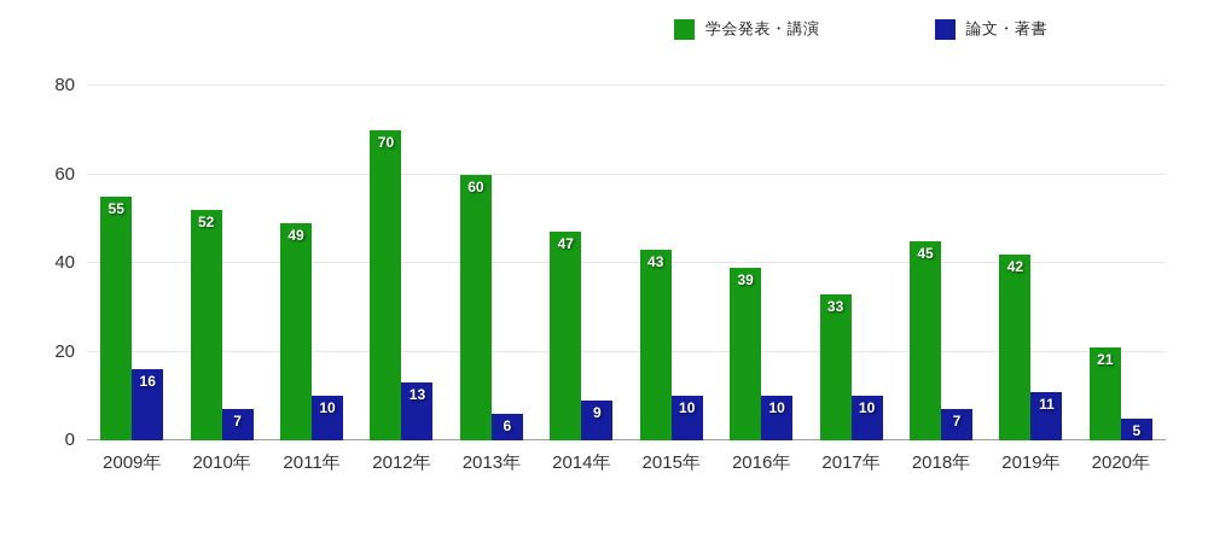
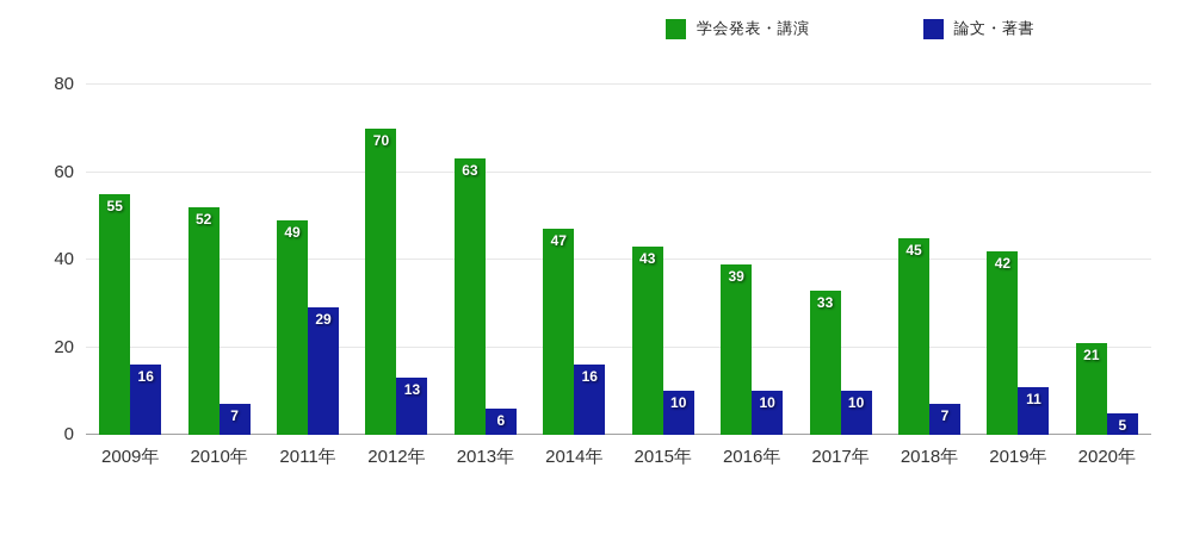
論文・著書/2011年: 10 -> 29
学会発表・講演/2013年: 60 -> 63
論文・著書/2014年: 9 -> 16
